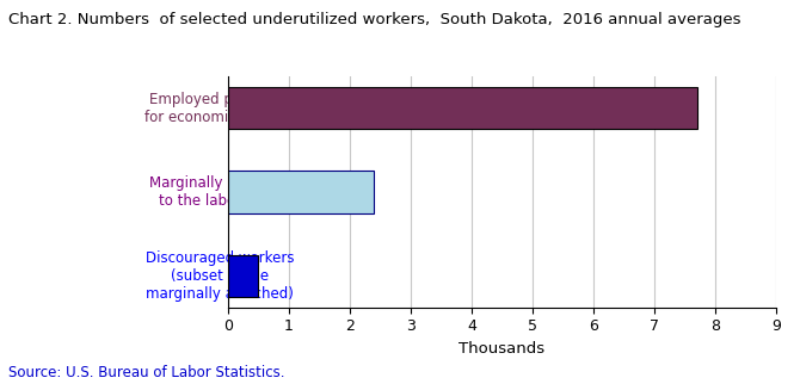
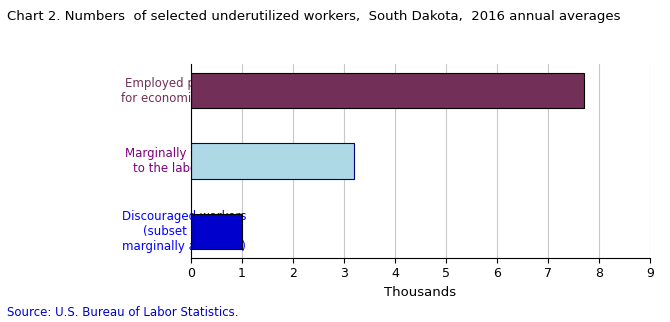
Marginally attached to the labor force: 2.4 -> 3.2
Discouraged workers (subset of the marginally attached): 0.5 -> 1.0
